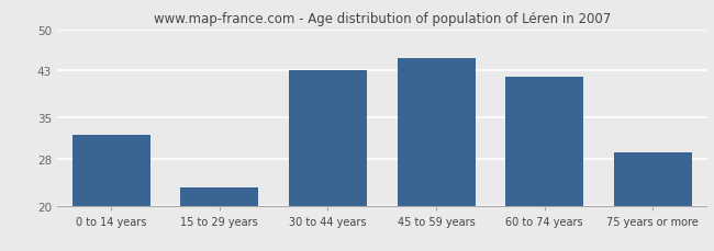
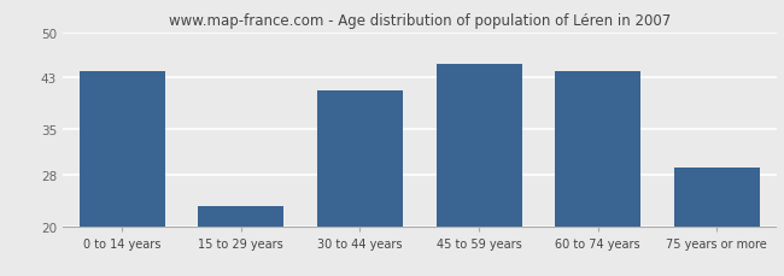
0 to 14 years: 32 -> 44
30 to 44 years: 43 -> 41
60 to 74 years: 42 -> 44
